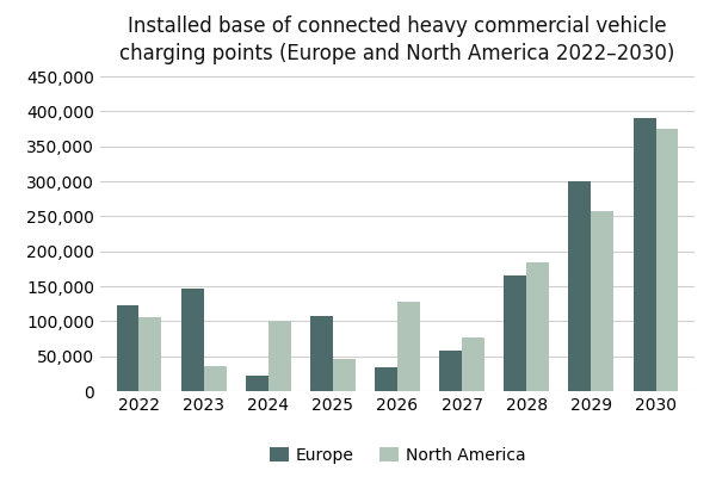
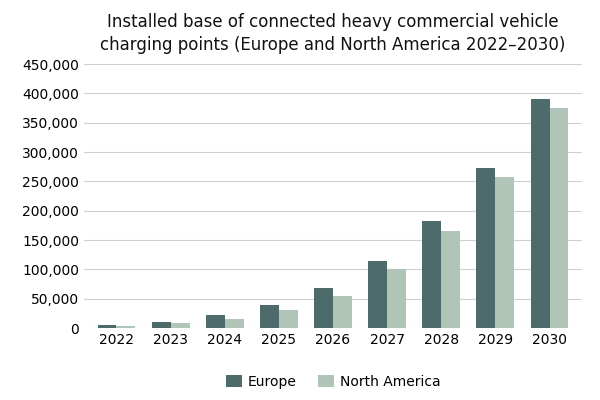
Europe/2022: 122,000 -> 5,000
North America/2022: 106,000 -> 3,000
Europe/2023: 146,000 -> 10,000
North America/2023: 36,000 -> 8,000
North America/2024: 100,000 -> 15,000
Europe/2025: 108,000 -> 40,000
North America/2025: 46,000 -> 30,000
Europe/2026: 34,000 -> 68,000
North America/2026: 128,000 -> 55,000
Europe/2027: 58,000 -> 115,000
North America/2027: 76,000 -> 100,000
Europe/2028: 166,000 -> 183,000
North America/2028: 184,000 -> 165,000
Europe/2029: 300,000 -> 273,000
